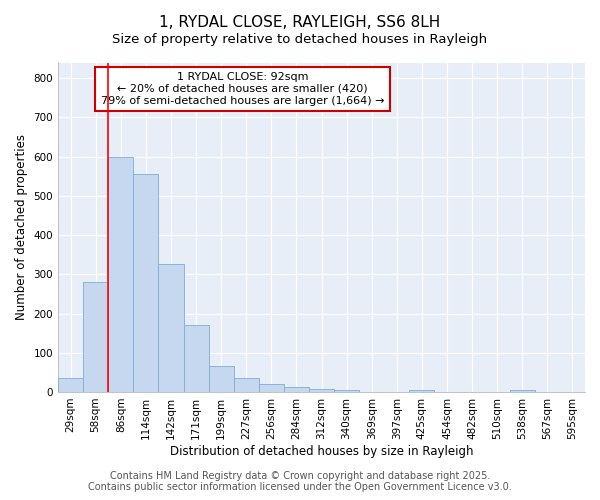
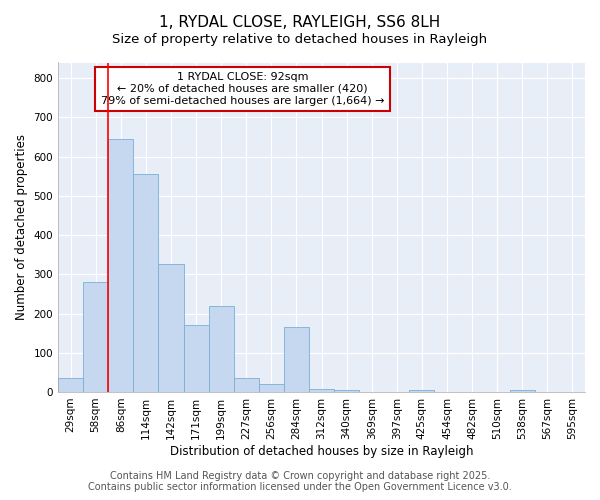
86sqm: 600 -> 645
199sqm: 65 -> 220
284sqm: 12 -> 165
